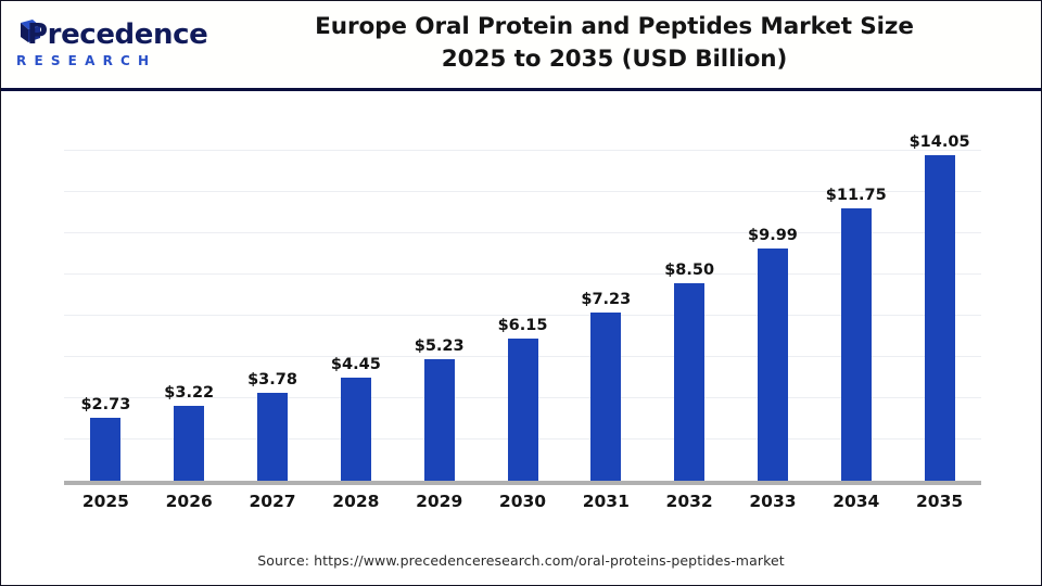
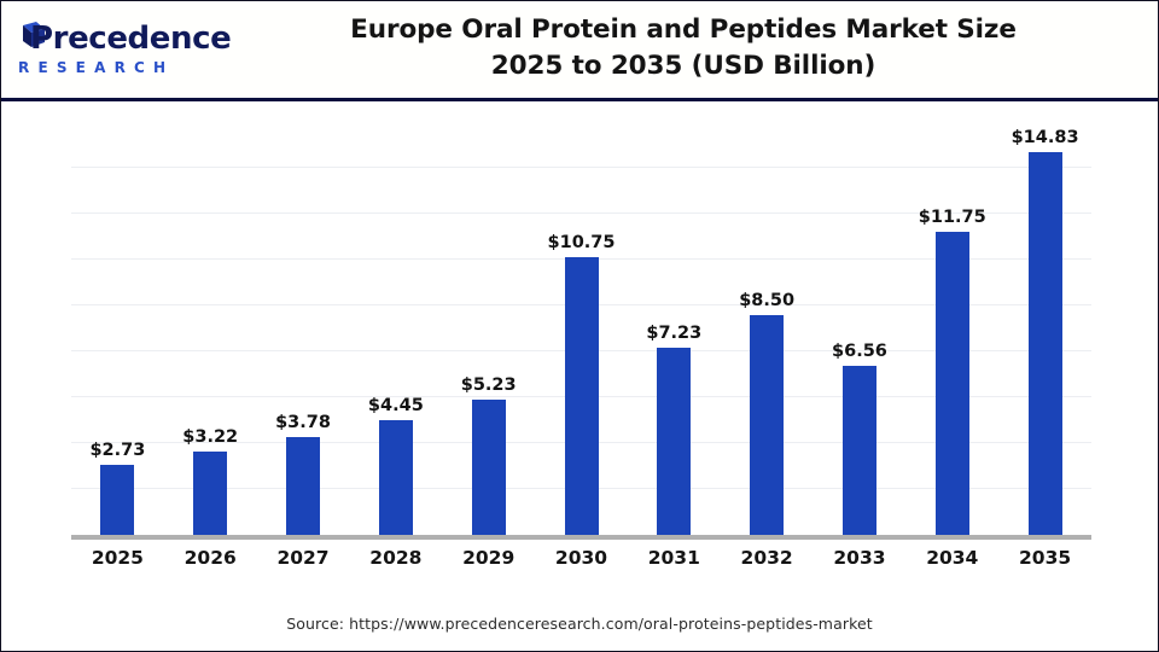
2030: $6.15 -> $10.75
2033: $9.99 -> $6.56
2035: $14.05 -> $14.83
